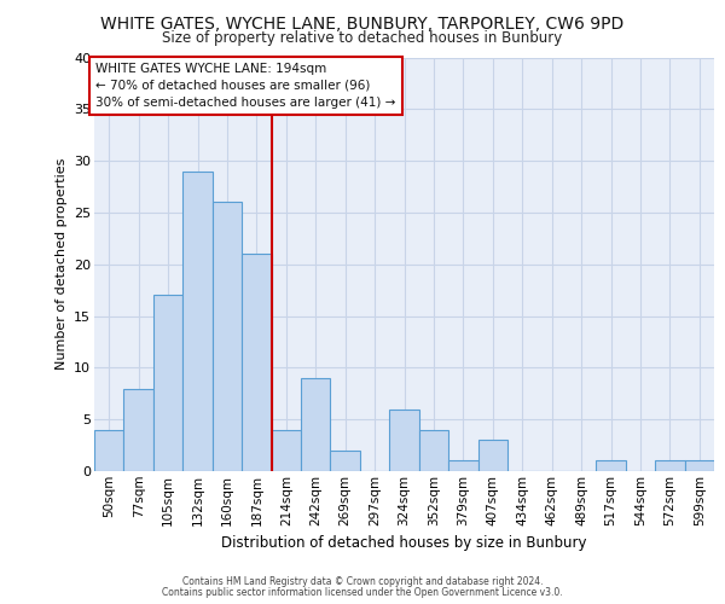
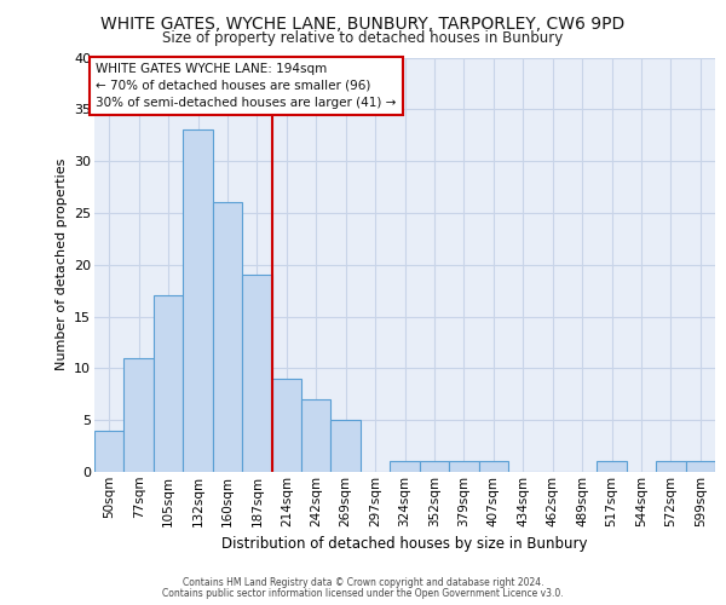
77sqm: 8 -> 11
132sqm: 29 -> 33
187sqm: 21 -> 19
214sqm: 4 -> 9
242sqm: 9 -> 7
269sqm: 2 -> 5
324sqm: 6 -> 1
352sqm: 4 -> 1
407sqm: 3 -> 1
